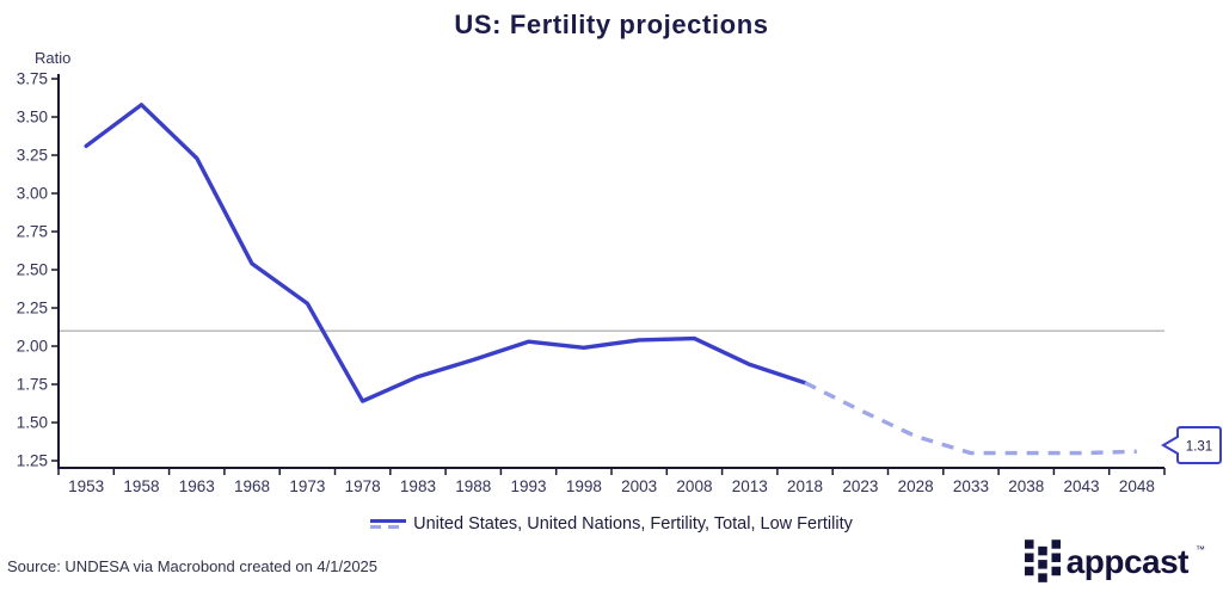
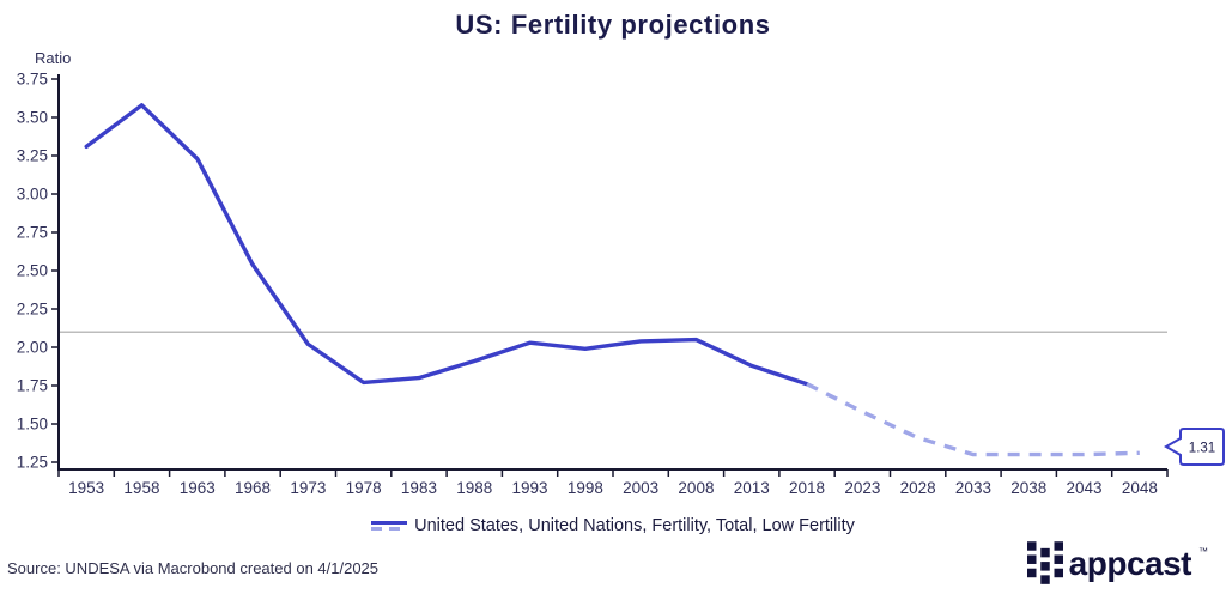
1973: 2.28 -> 2.02
1978: 1.64 -> 1.77
